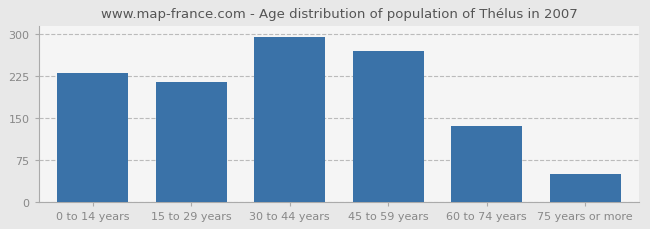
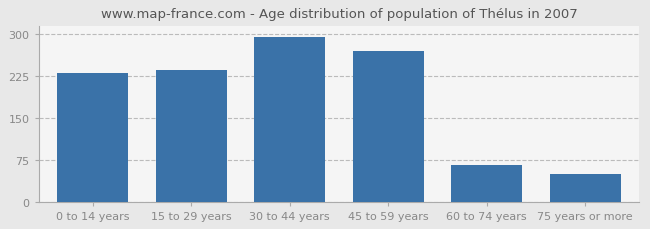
15 to 29 years: 215 -> 236
60 to 74 years: 135 -> 66
